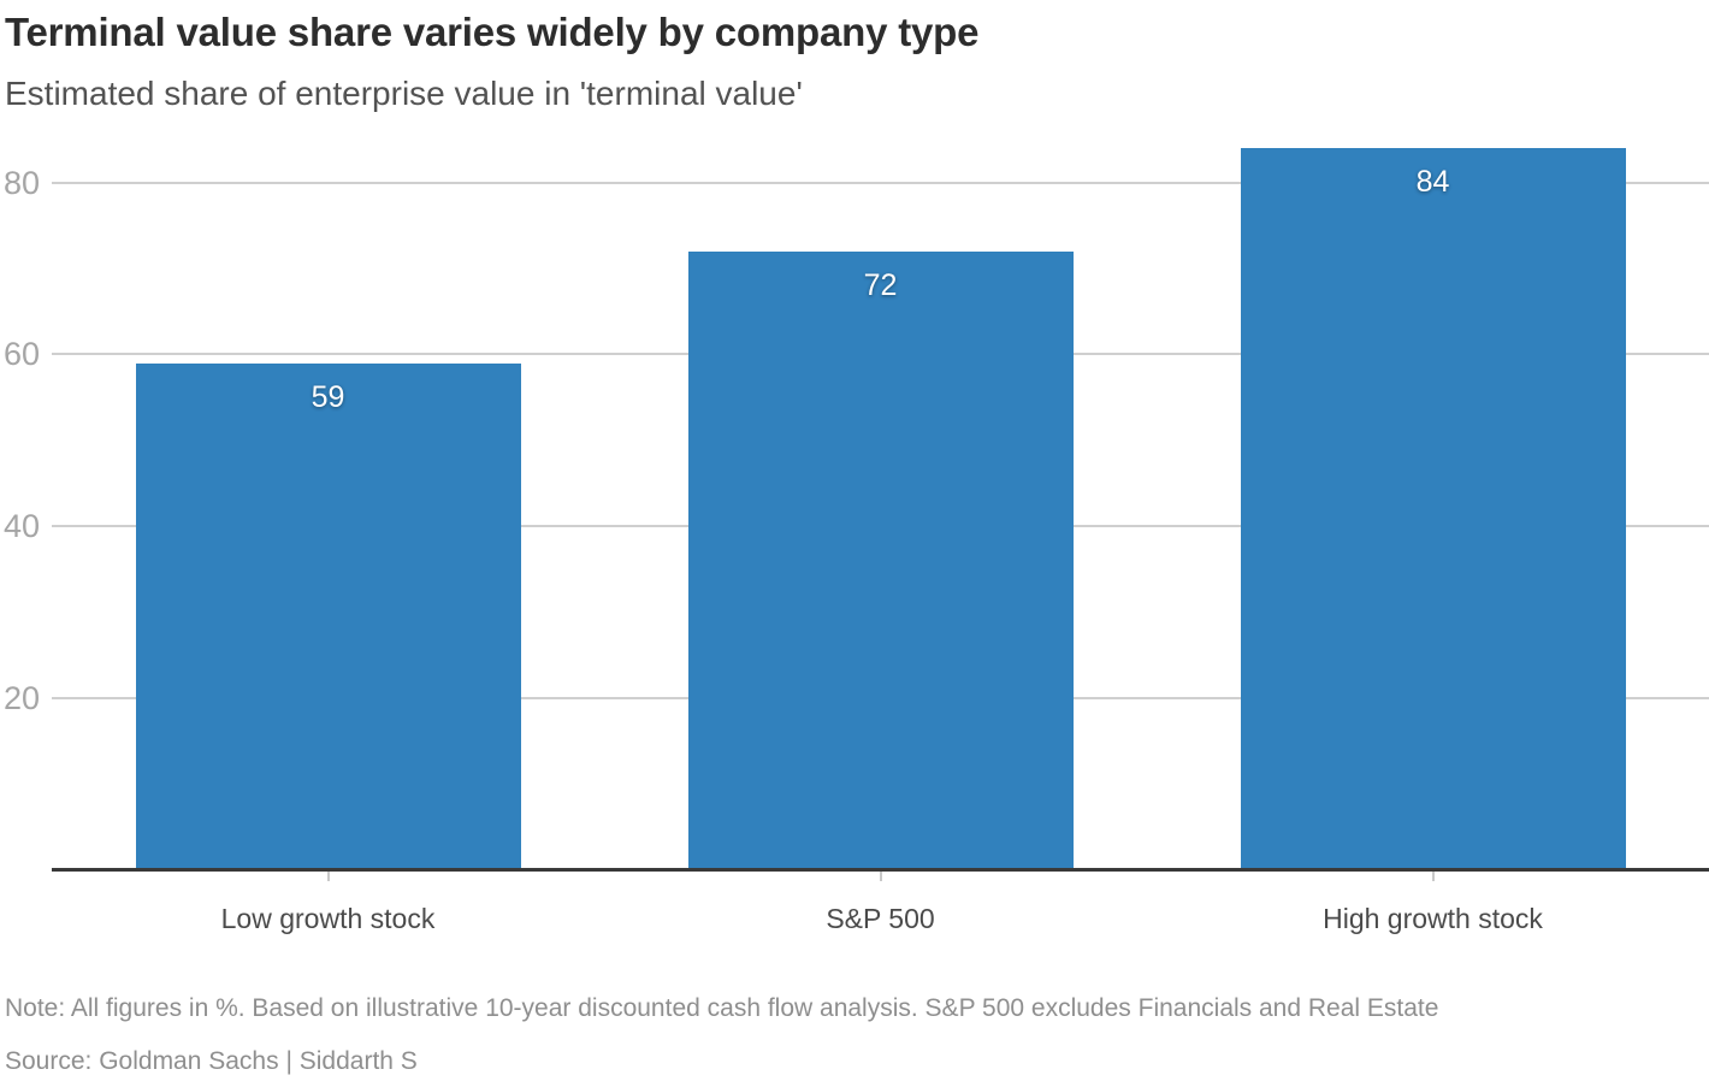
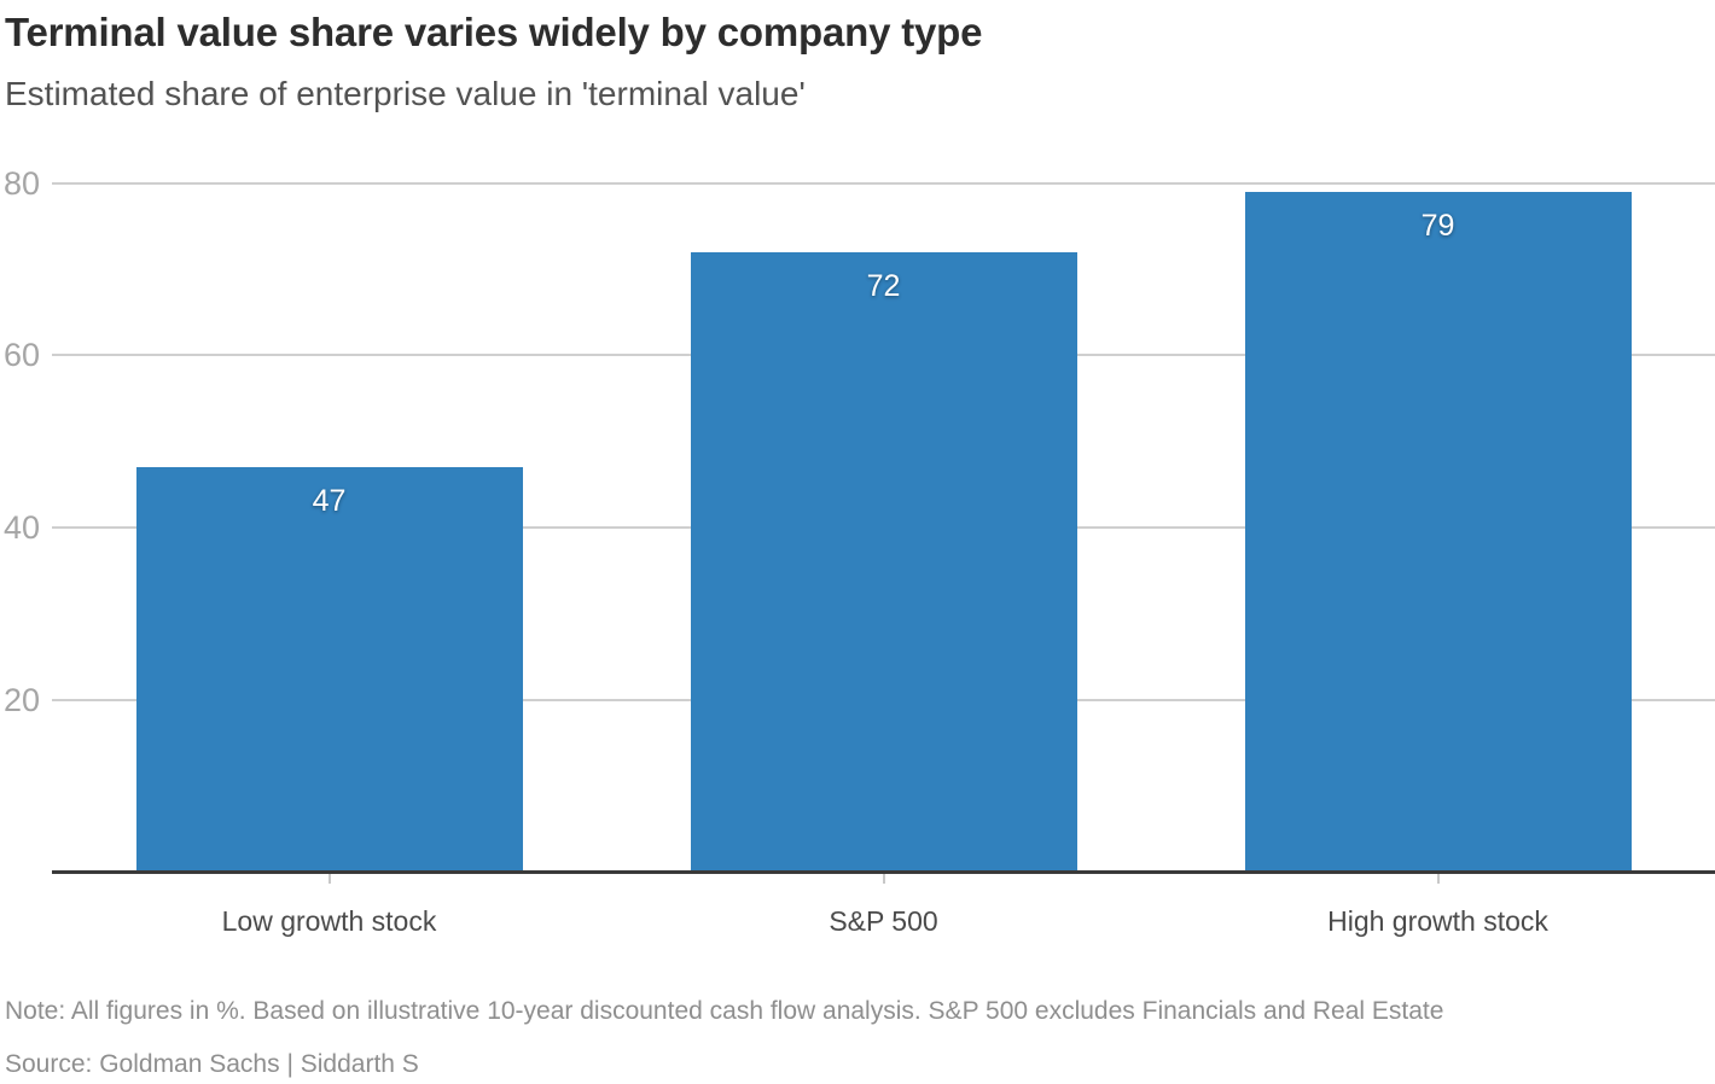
Low growth stock: 59 -> 47
High growth stock: 84 -> 79
